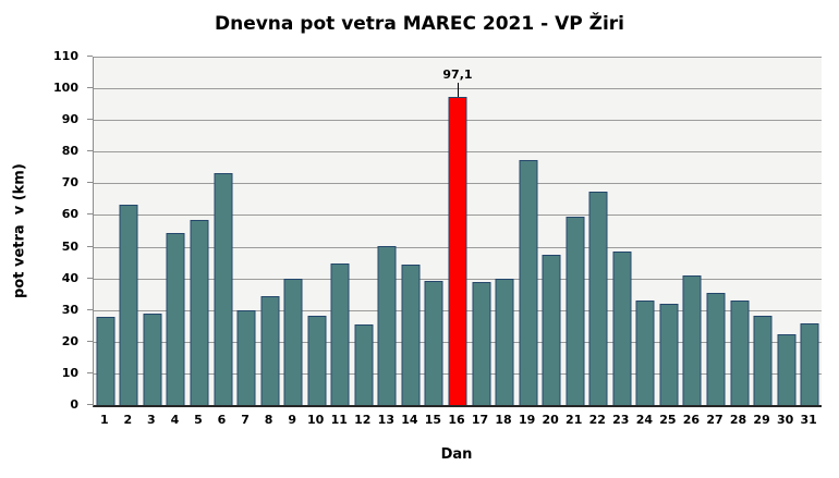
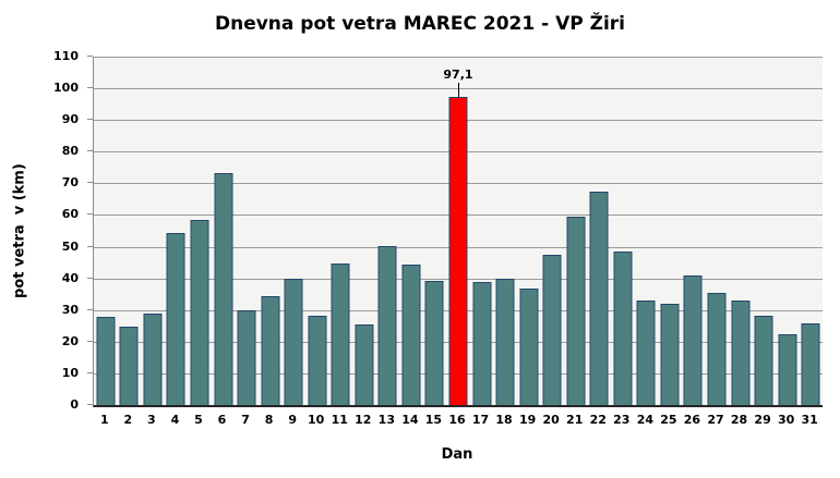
2: 63 -> 24
19: 77 -> 36
